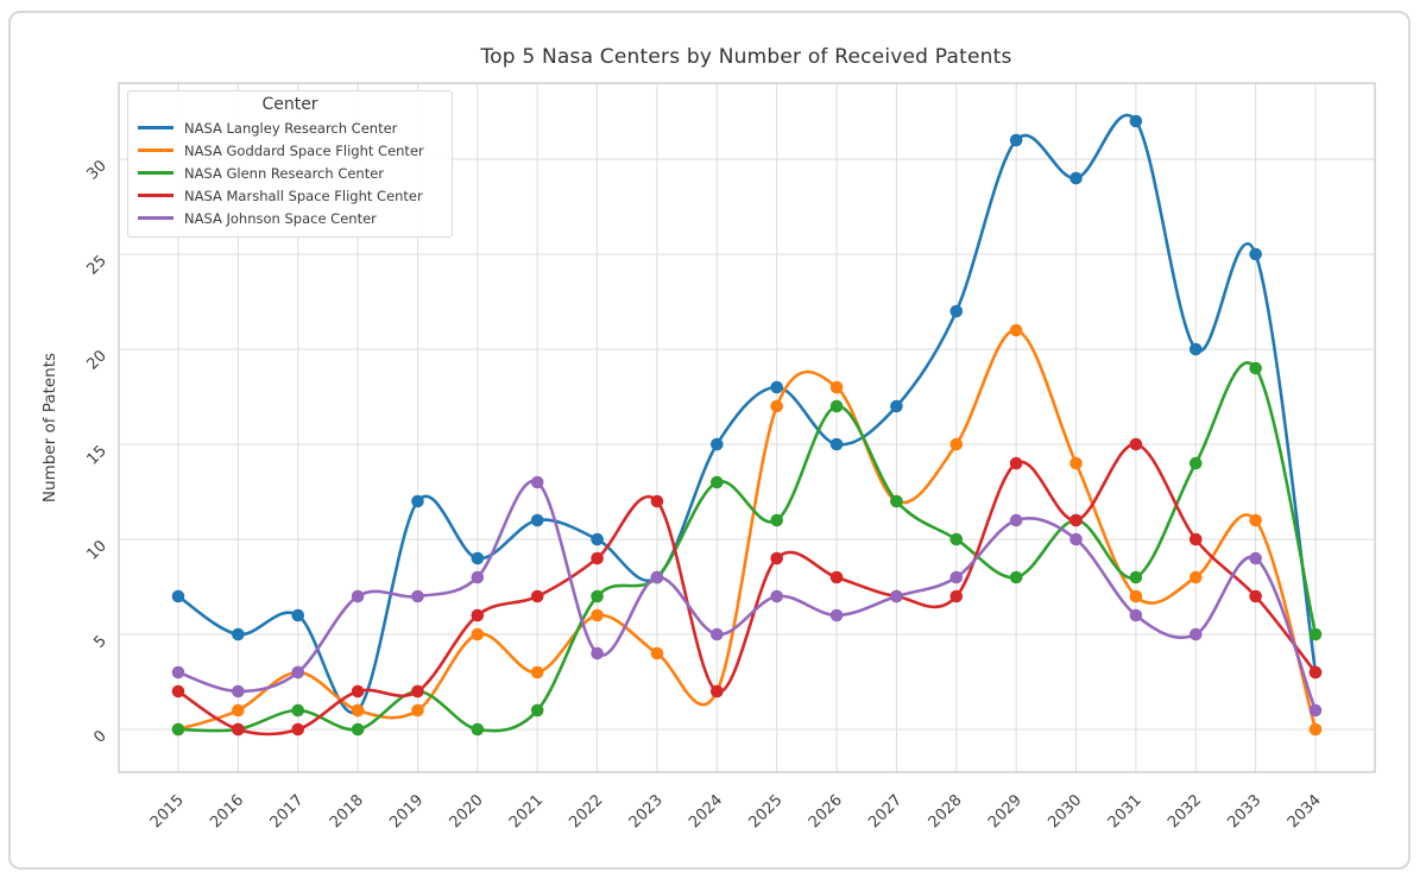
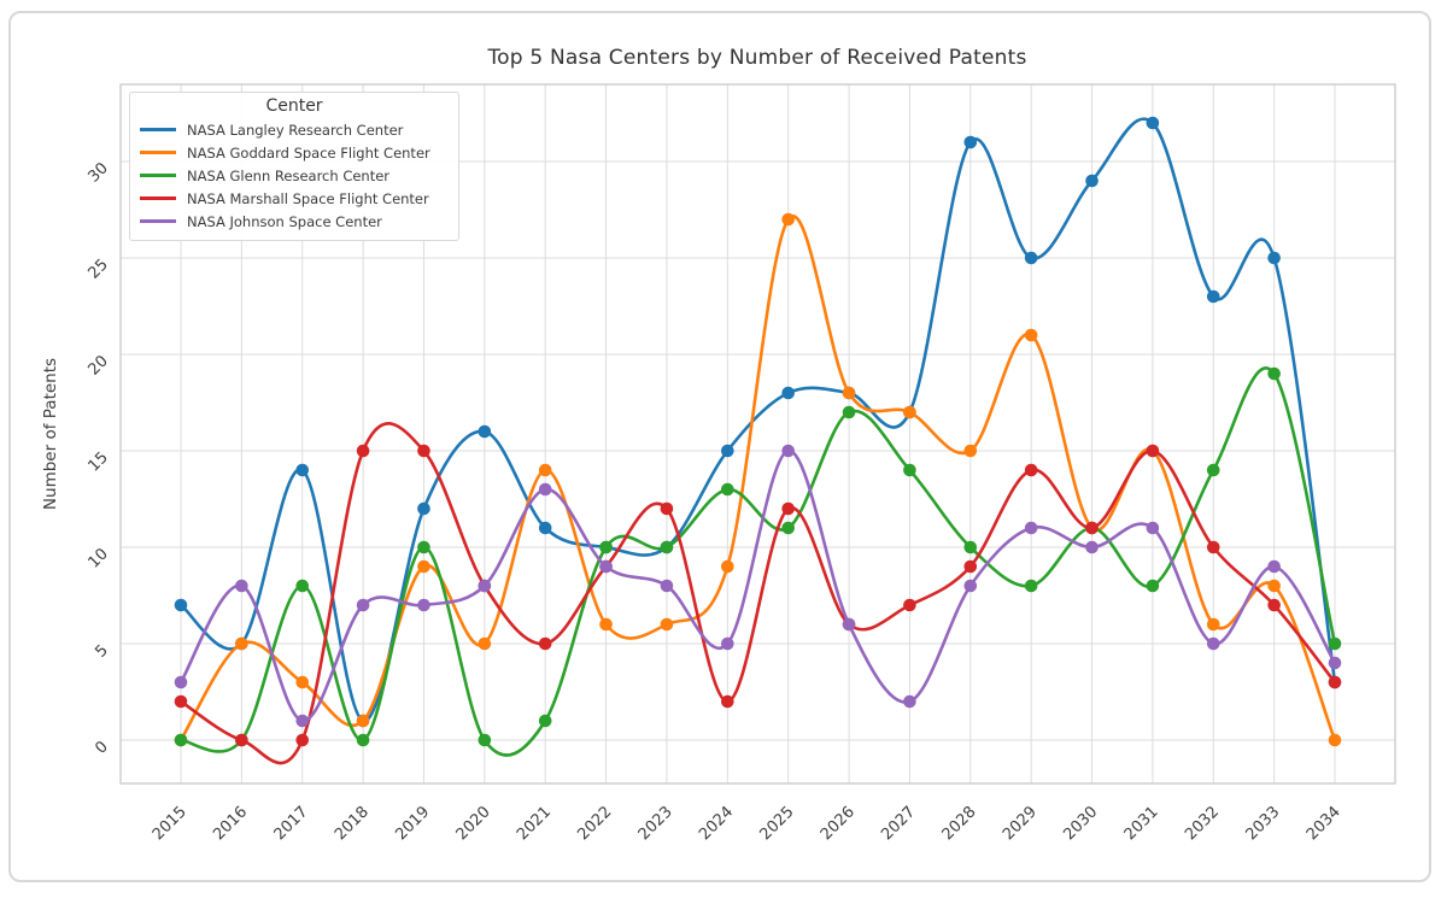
NASA Goddard Space Flight Center/2016: 1 -> 5
NASA Johnson Space Center/2016: 2 -> 8
NASA Langley Research Center/2017: 6 -> 14
NASA Glenn Research Center/2017: 1 -> 8
NASA Johnson Space Center/2017: 3 -> 1
NASA Marshall Space Flight Center/2018: 2 -> 15
NASA Goddard Space Flight Center/2019: 1 -> 9
NASA Glenn Research Center/2019: 2 -> 10
NASA Marshall Space Flight Center/2019: 2 -> 15
NASA Langley Research Center/2020: 9 -> 16
NASA Marshall Space Flight Center/2020: 6 -> 8
NASA Goddard Space Flight Center/2021: 3 -> 14
NASA Marshall Space Flight Center/2021: 7 -> 5
NASA Glenn Research Center/2022: 7 -> 10
NASA Johnson Space Center/2022: 4 -> 9
NASA Langley Research Center/2023: 8 -> 10
NASA Goddard Space Flight Center/2023: 4 -> 6
NASA Glenn Research Center/2023: 8 -> 10
NASA Goddard Space Flight Center/2024: 2 -> 9
NASA Goddard Space Flight Center/2025: 17 -> 27
NASA Marshall Space Flight Center/2025: 9 -> 12
NASA Johnson Space Center/2025: 7 -> 15
NASA Langley Research Center/2026: 15 -> 18
NASA Marshall Space Flight Center/2026: 8 -> 6
NASA Goddard Space Flight Center/2027: 12 -> 17
NASA Glenn Research Center/2027: 12 -> 14
NASA Johnson Space Center/2027: 7 -> 2
NASA Langley Research Center/2028: 22 -> 31
NASA Marshall Space Flight Center/2028: 7 -> 9
NASA Langley Research Center/2029: 31 -> 25
NASA Goddard Space Flight Center/2030: 14 -> 11
NASA Goddard Space Flight Center/2031: 7 -> 15
NASA Johnson Space Center/2031: 6 -> 11
NASA Langley Research Center/2032: 20 -> 23
NASA Goddard Space Flight Center/2032: 8 -> 6
NASA Goddard Space Flight Center/2033: 11 -> 8
NASA Johnson Space Center/2034: 1 -> 4
